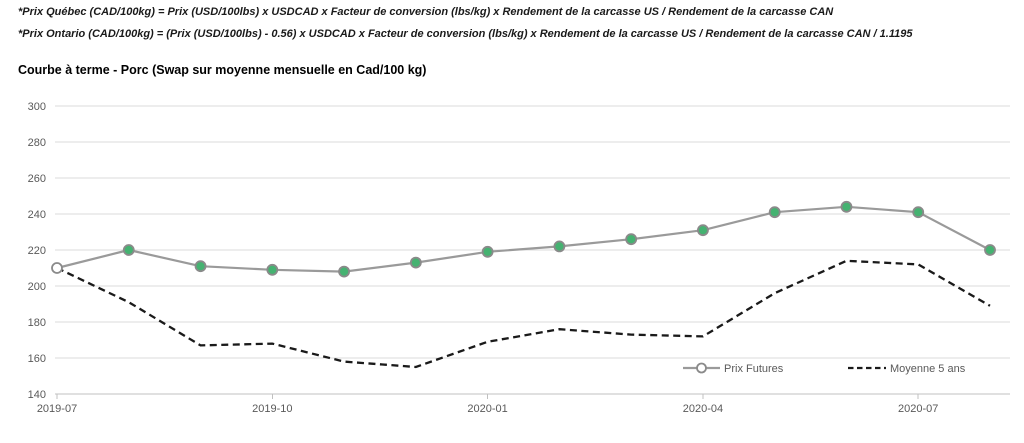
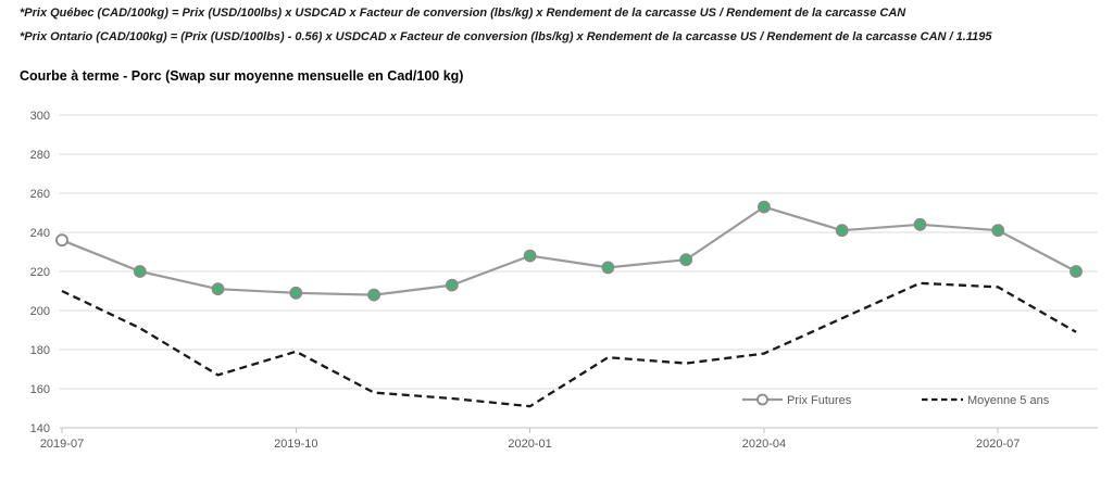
Prix Futures/2019-07: 210 -> 236
Moyenne 5 ans/2019-10: 168 -> 179
Prix Futures/2020-01: 219 -> 228
Moyenne 5 ans/2020-01: 169 -> 151
Prix Futures/2020-04: 231 -> 253
Moyenne 5 ans/2020-04: 172 -> 178
